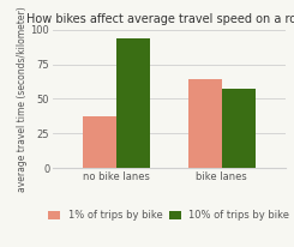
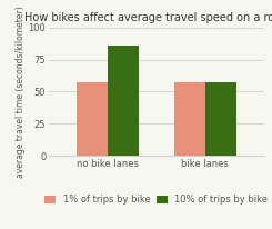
1% of trips by bike/no bike lanes: 37 -> 57
10% of trips by bike/no bike lanes: 94 -> 86
1% of trips by bike/bike lanes: 64 -> 57
